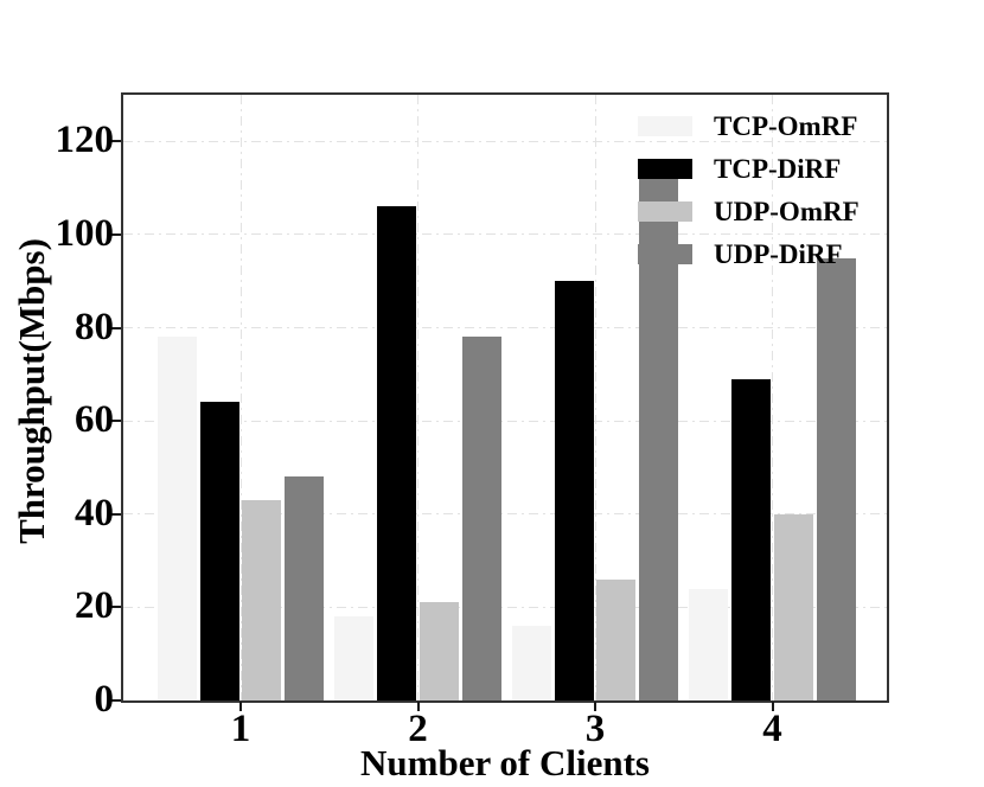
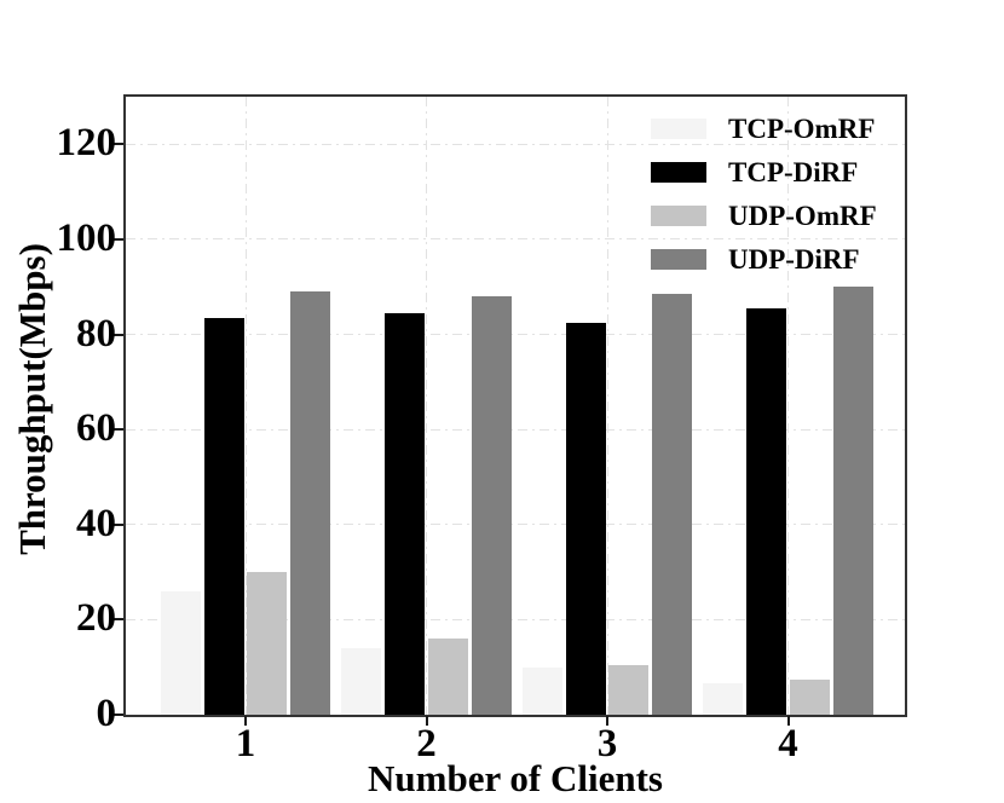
TCP-OmRF/1: 78 -> 26
TCP-DiRF/1: 64 -> 84
UDP-OmRF/1: 43 -> 30
UDP-DiRF/1: 48 -> 89
TCP-OmRF/2: 18 -> 14
TCP-DiRF/2: 106 -> 84
UDP-OmRF/2: 21 -> 16
UDP-DiRF/2: 78 -> 88
TCP-OmRF/3: 16 -> 10
TCP-DiRF/3: 90 -> 82
UDP-OmRF/3: 26 -> 10
UDP-DiRF/3: 115 -> 88
TCP-OmRF/4: 24 -> 6
TCP-DiRF/4: 69 -> 86
UDP-OmRF/4: 40 -> 8
UDP-DiRF/4: 95 -> 90
